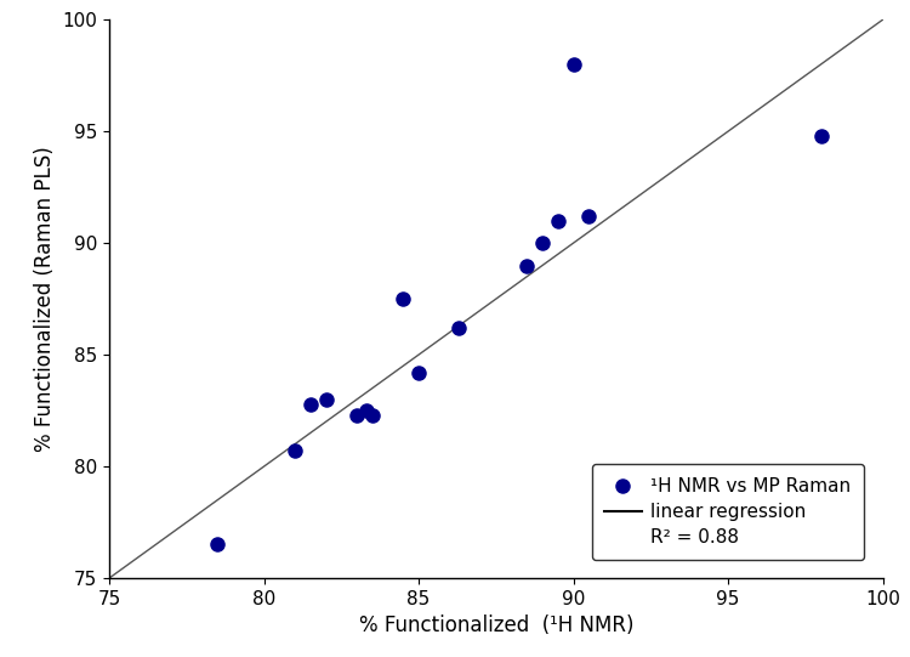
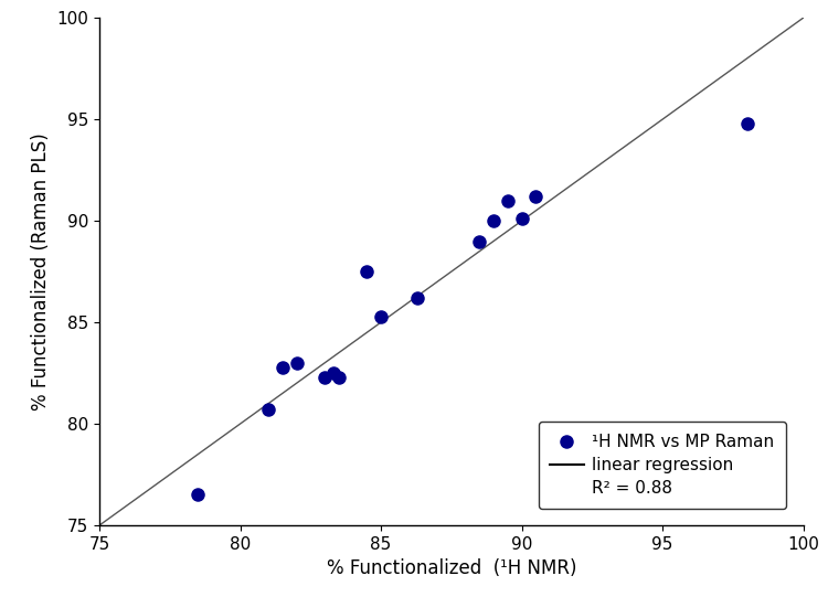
85: 84.2 -> 85.3
90: 98.0 -> 90.1
